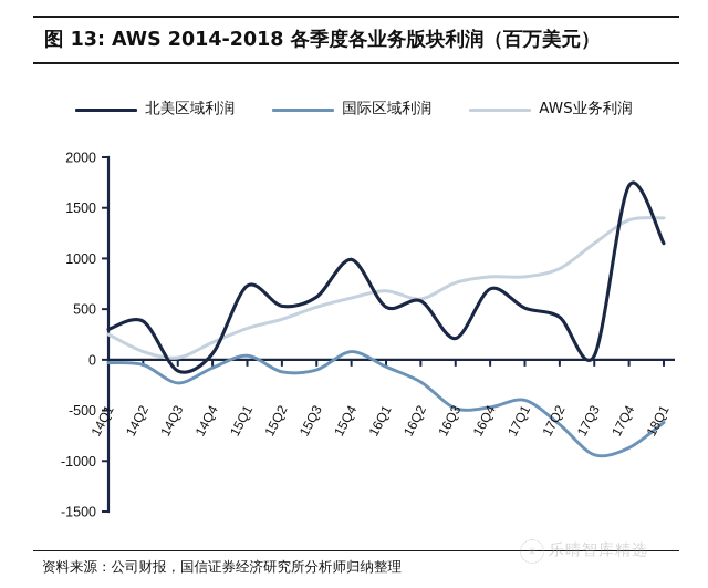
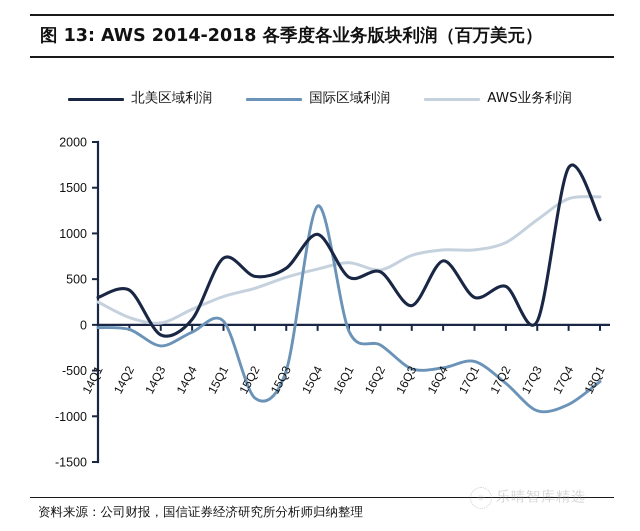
国际区域利润/15Q2: -100 -> -800
国际区域利润/15Q3: -100 -> -500
国际区域利润/15Q4: 100 -> 1300
北美区域利润/17Q1: 500 -> 300
